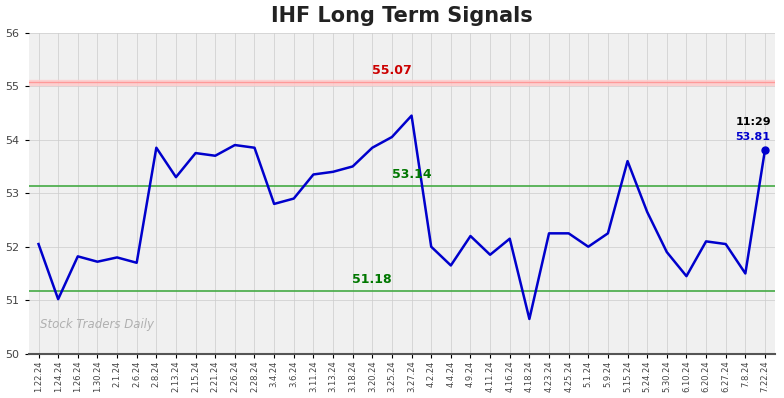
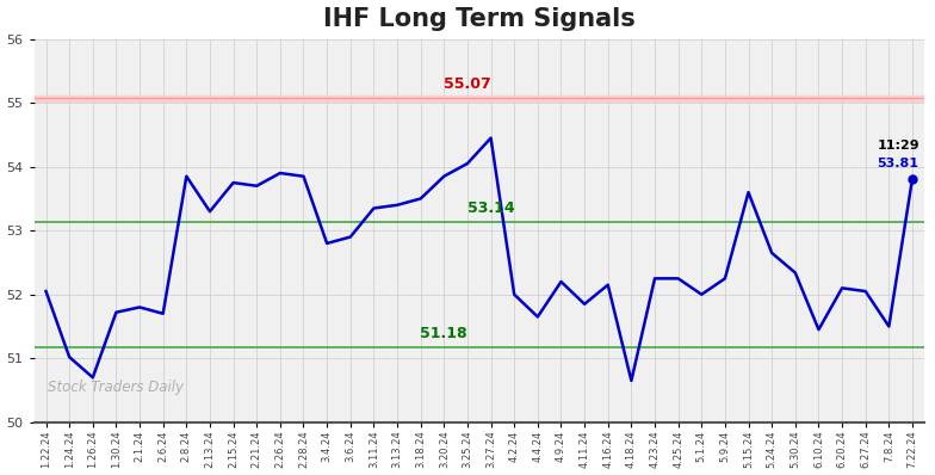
1.26.24: 51.82 -> 50.70
5.30.24: 51.90 -> 52.34
